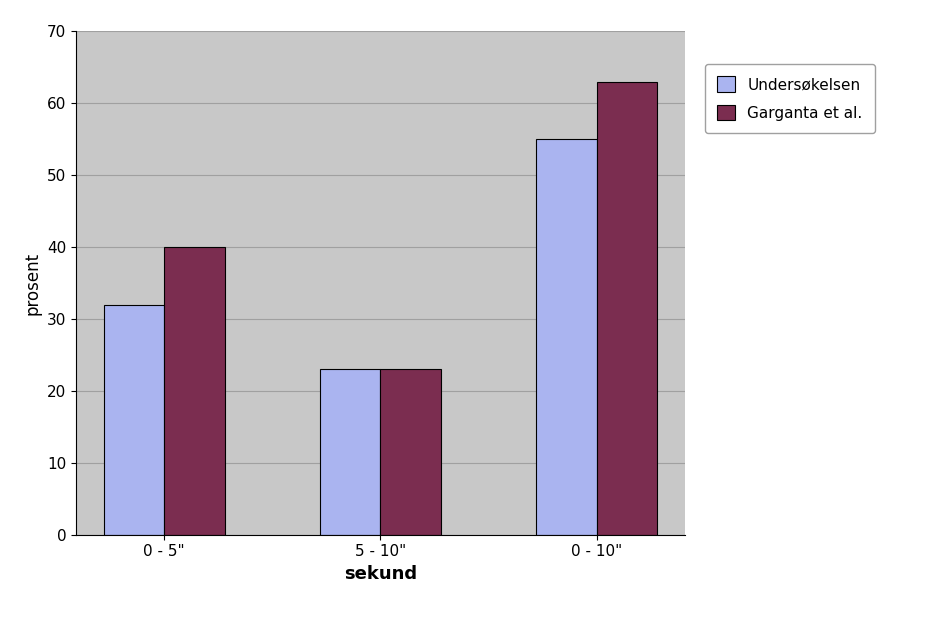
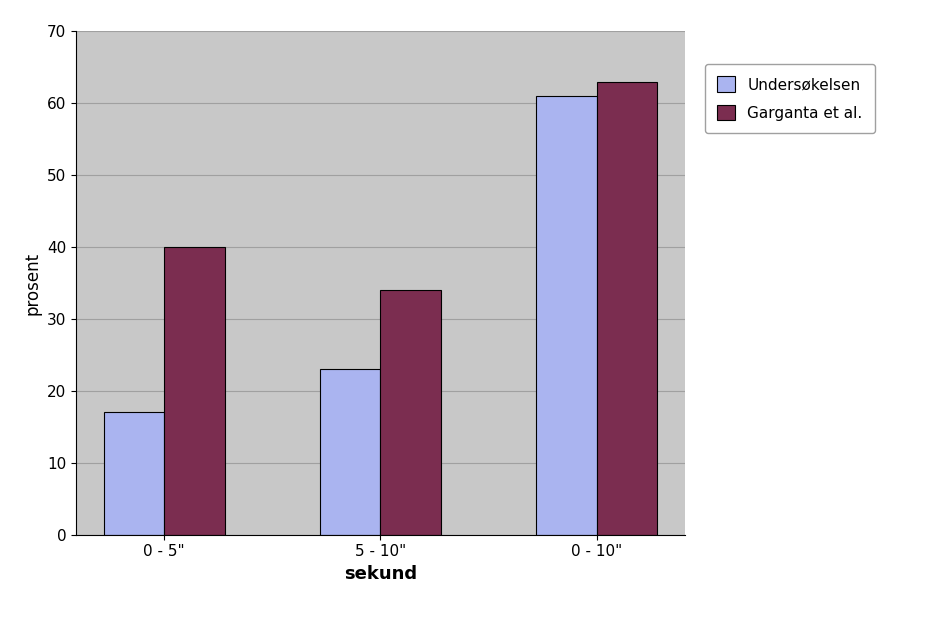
Undersøkelsen/0 - 5": 32 -> 17
Garganta et al./5 - 10": 23 -> 34
Undersøkelsen/0 - 10": 55 -> 61
